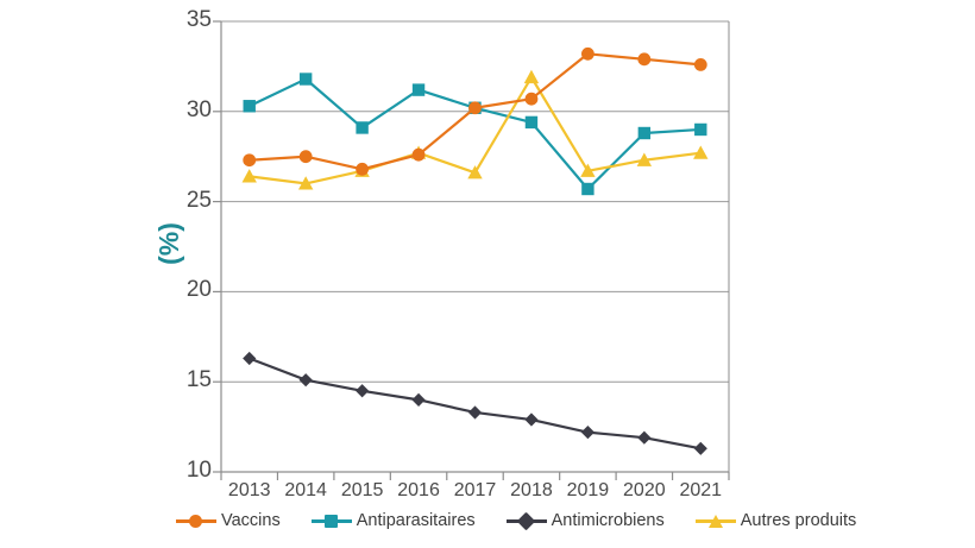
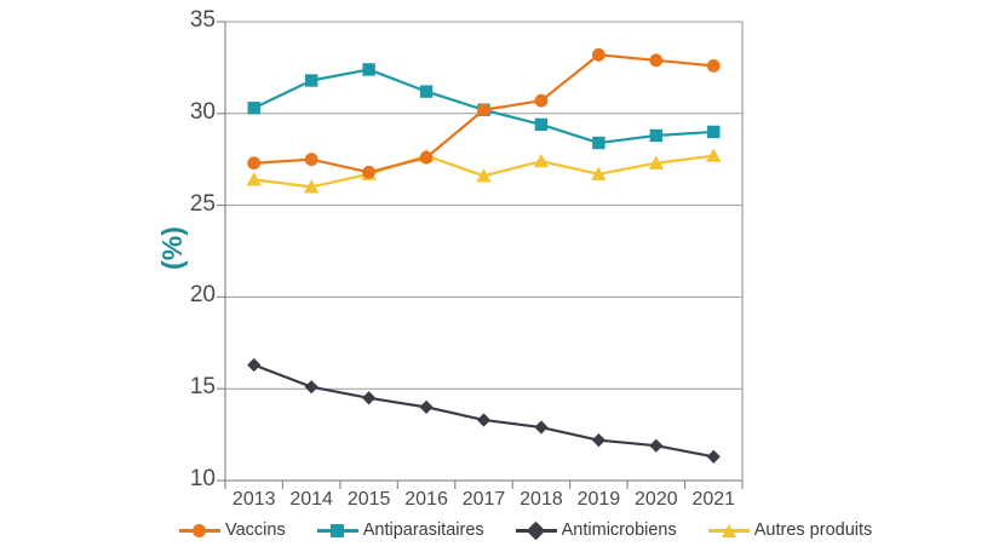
Antiparasitaires/2015: 29.1 -> 32.4
Autres produits/2018: 31.9 -> 27.4
Antiparasitaires/2019: 25.7 -> 28.4
